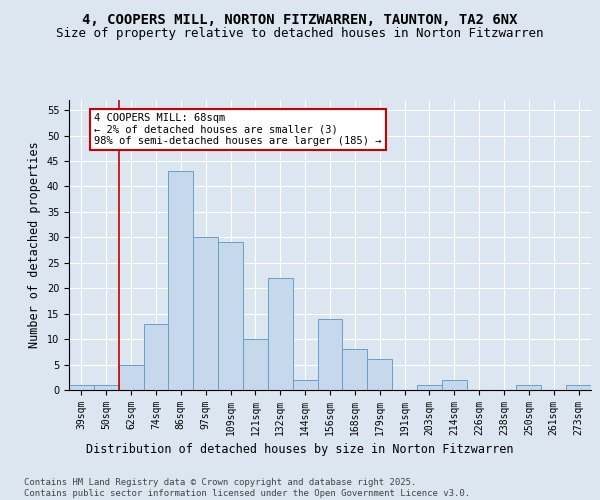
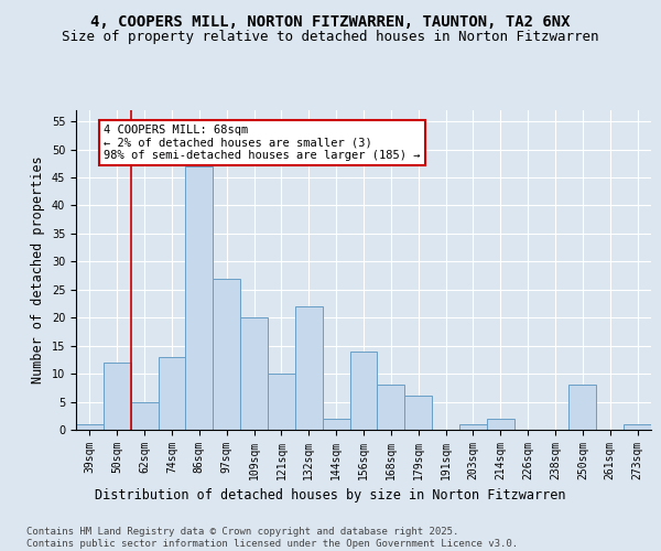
50sqm: 1 -> 12
86sqm: 43 -> 47
97sqm: 30 -> 27
109sqm: 29 -> 20
250sqm: 1 -> 8
